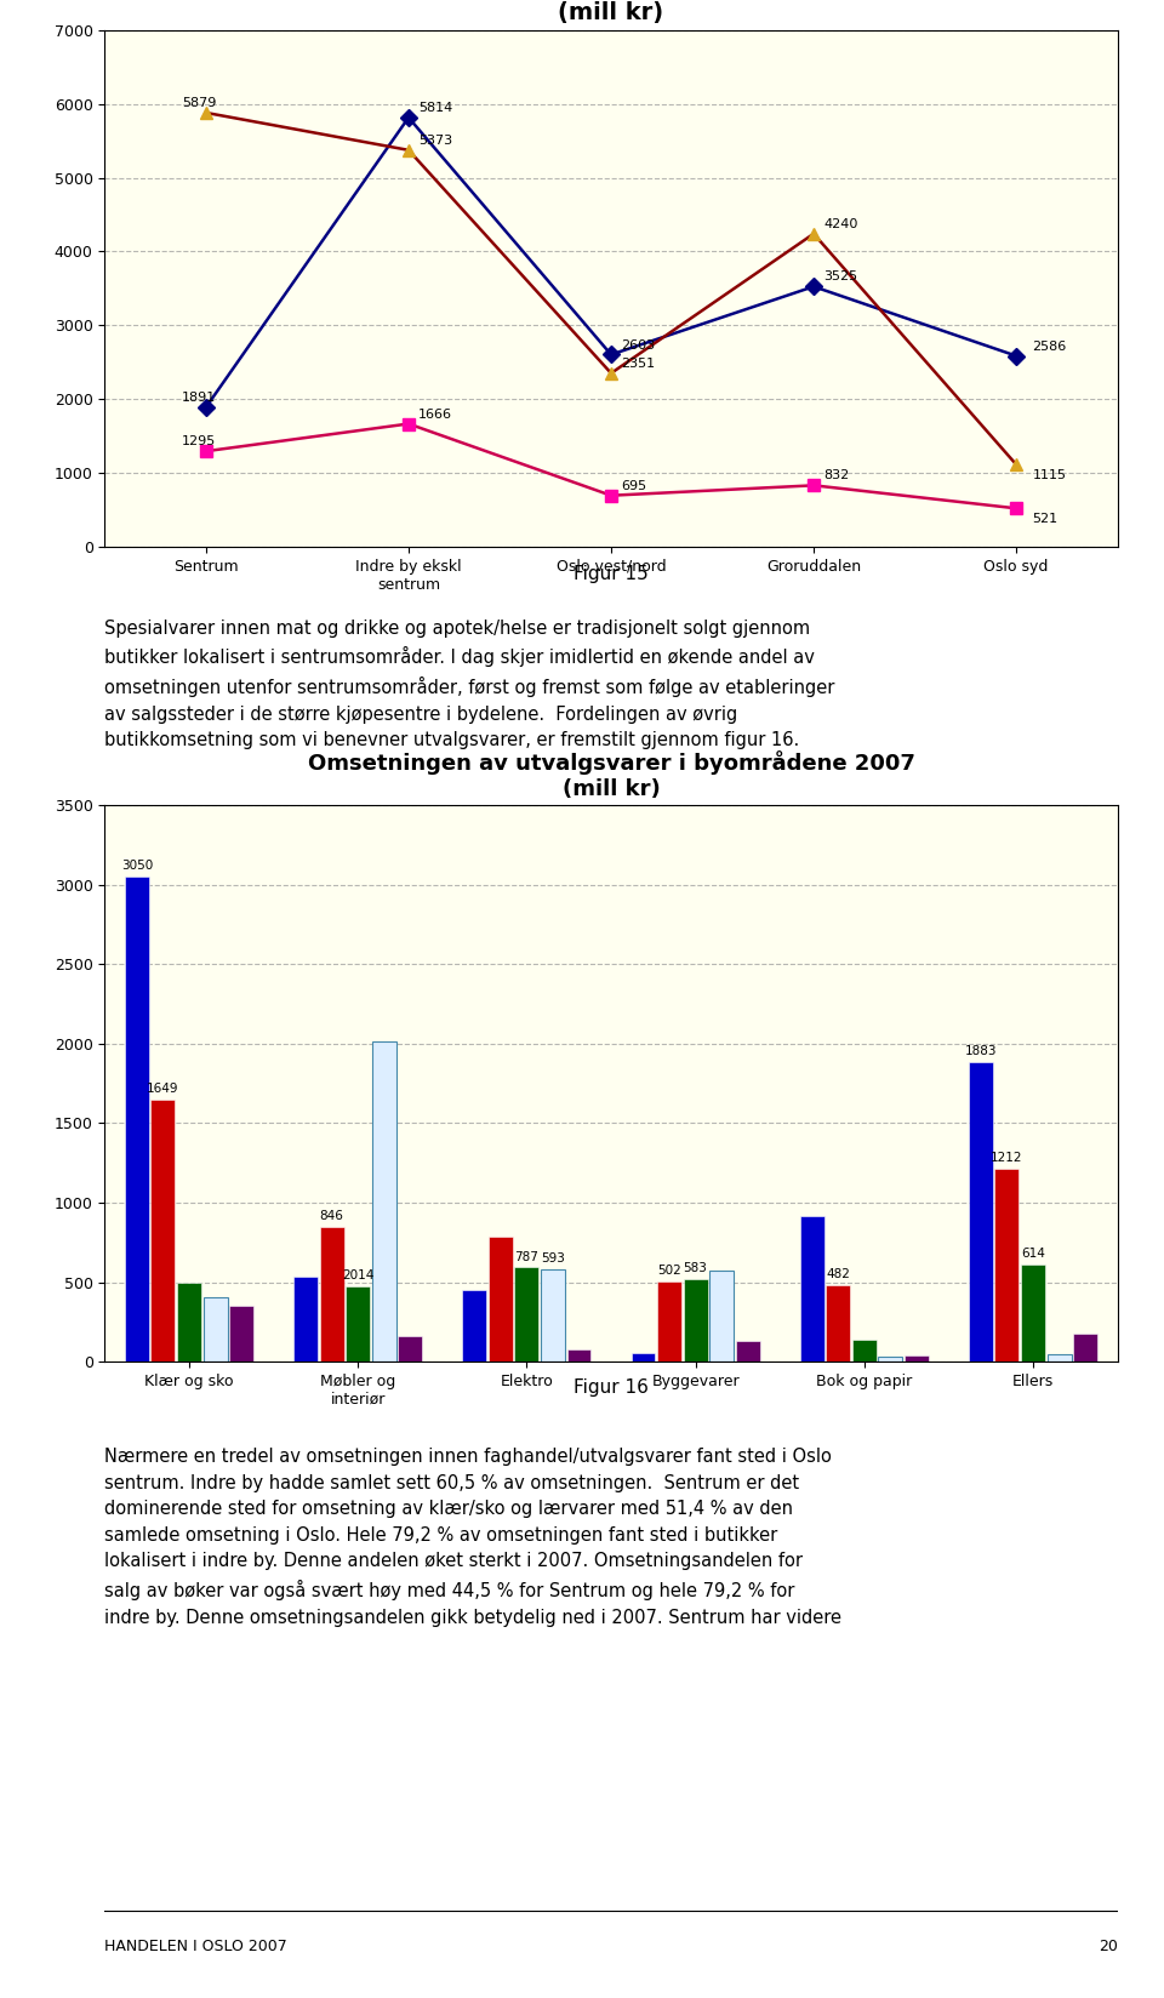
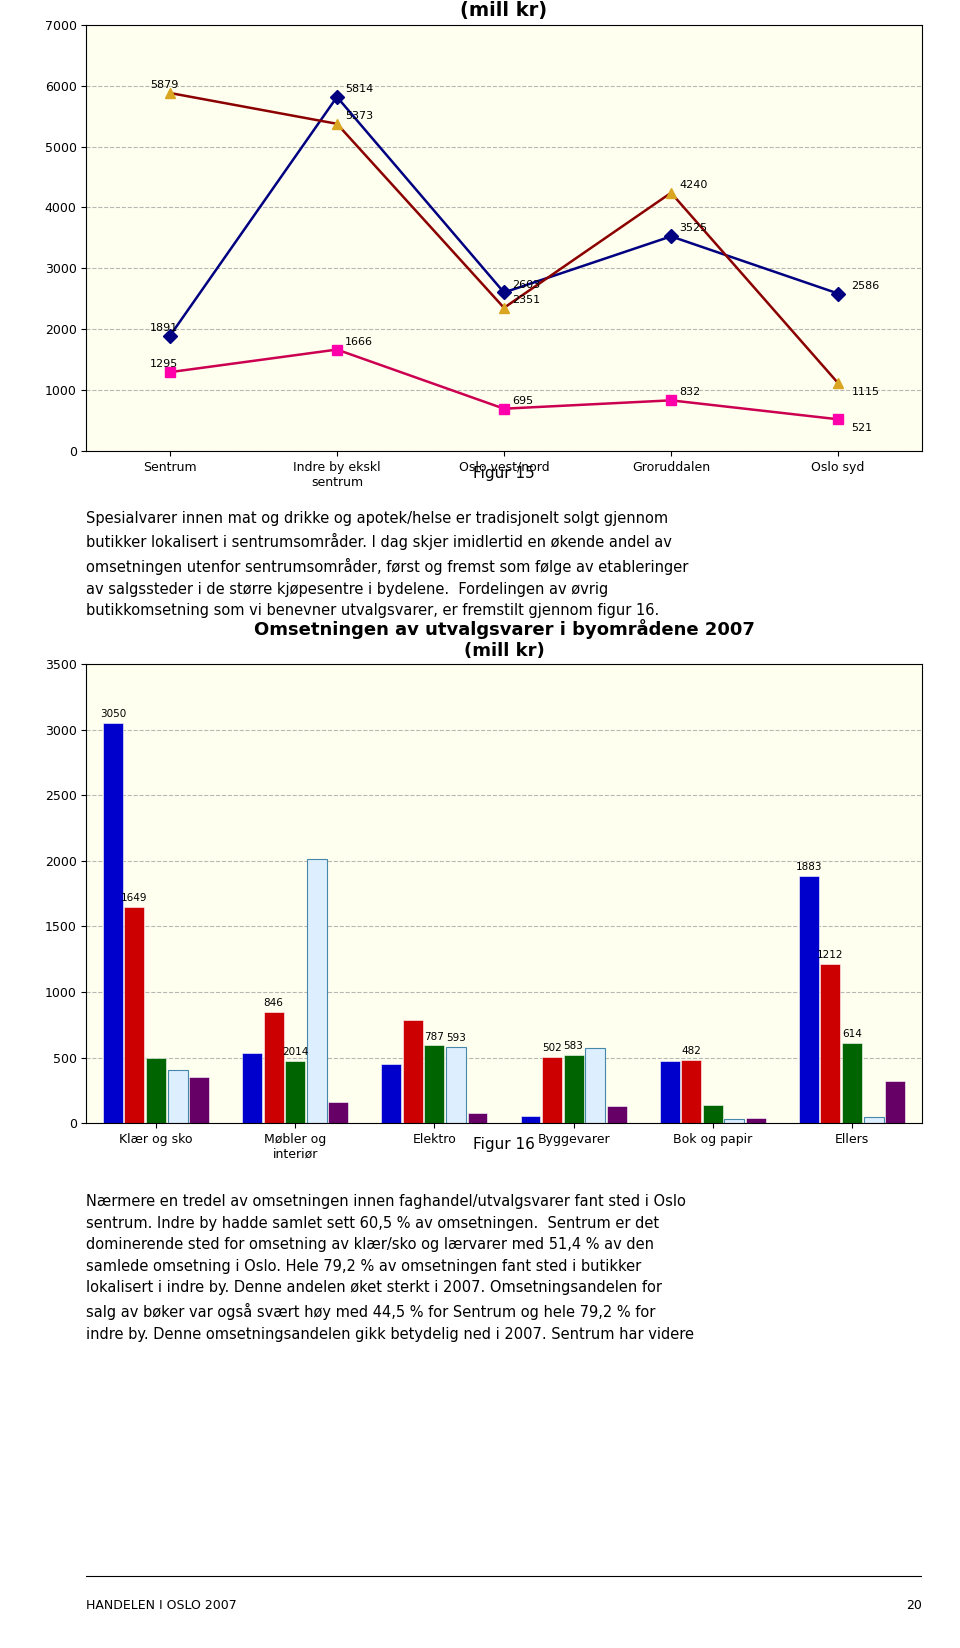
Omsetningen av utvalgsvarer i byområdene 2007 (mill kr)/Sentrum/Bok og papir: 920 -> 480
Omsetningen av utvalgsvarer i byområdene 2007 (mill kr)/Oslo syd/Ellers: 180 -> 320
